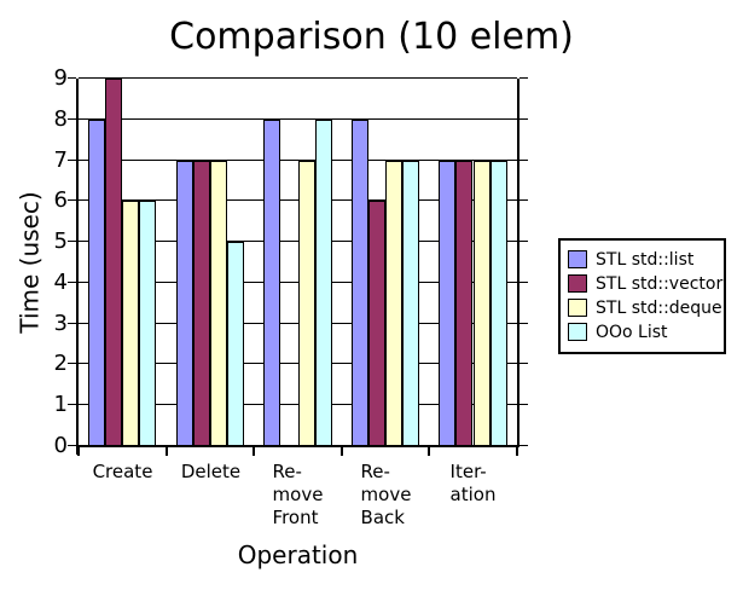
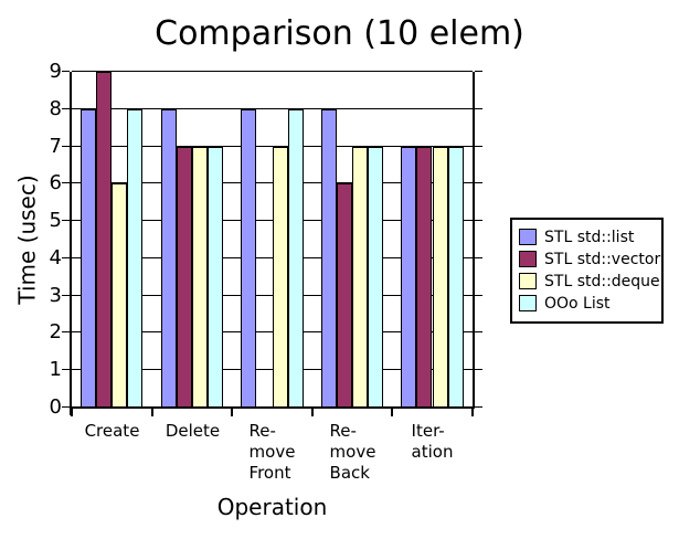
OOo List/Create: 6 -> 8
STL std::list/Delete: 7 -> 8
OOo List/Delete: 5 -> 7
